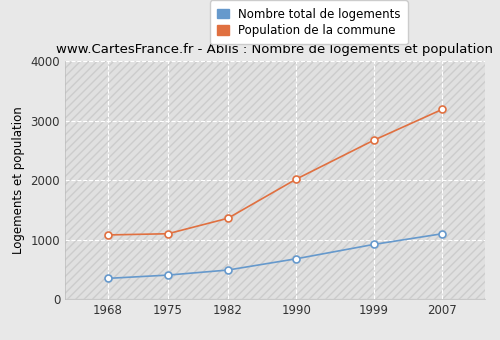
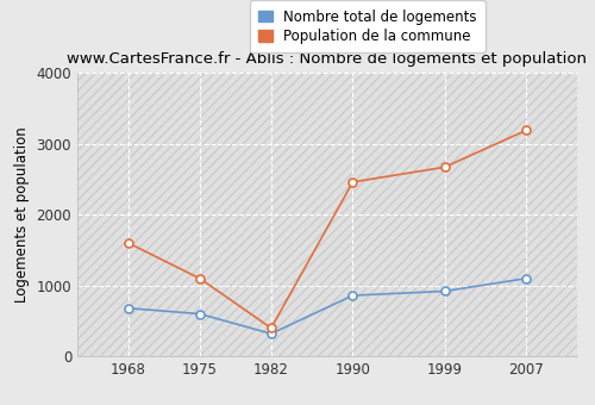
Nombre total de logements/1968: 350 -> 680
Population de la commune/1968: 1080 -> 1600
Nombre total de logements/1975: 400 -> 600
Nombre total de logements/1982: 490 -> 320
Population de la commune/1982: 1360 -> 400
Nombre total de logements/1990: 680 -> 860
Population de la commune/1990: 2020 -> 2460
